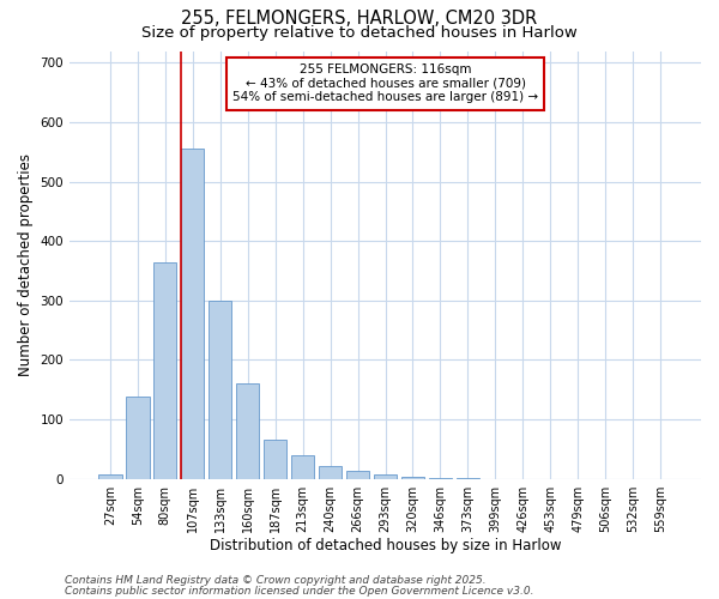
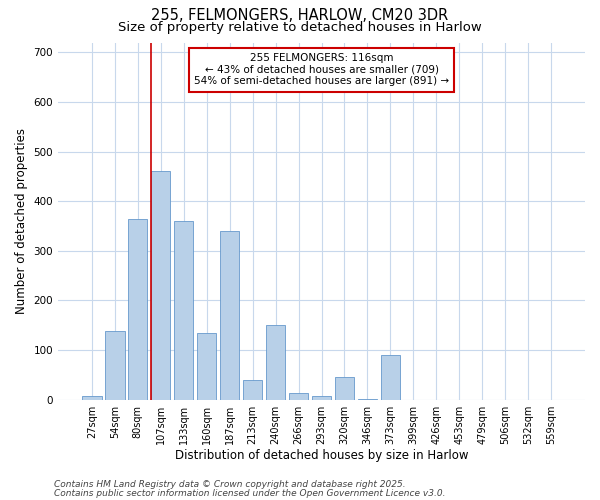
107sqm: 555 -> 460
133sqm: 300 -> 360
160sqm: 160 -> 135
187sqm: 65 -> 340
240sqm: 22 -> 150
320sqm: 4 -> 45
373sqm: 1 -> 90
